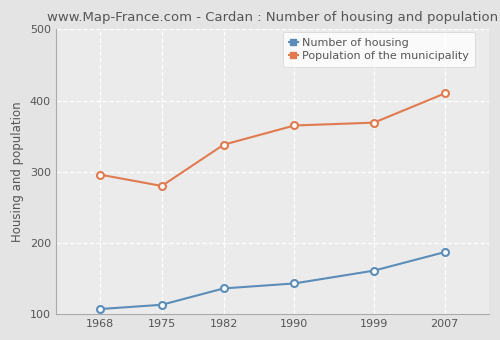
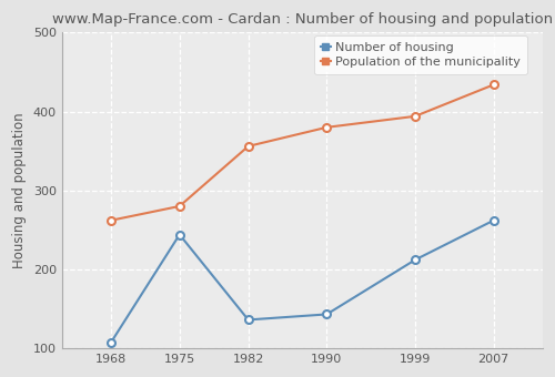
Population of the municipality/1968: 296 -> 262
Number of housing/1975: 113 -> 244
Population of the municipality/1982: 338 -> 356
Population of the municipality/1990: 365 -> 380
Number of housing/1999: 161 -> 212
Population of the municipality/1999: 369 -> 394
Number of housing/2007: 187 -> 262
Population of the municipality/2007: 410 -> 434
